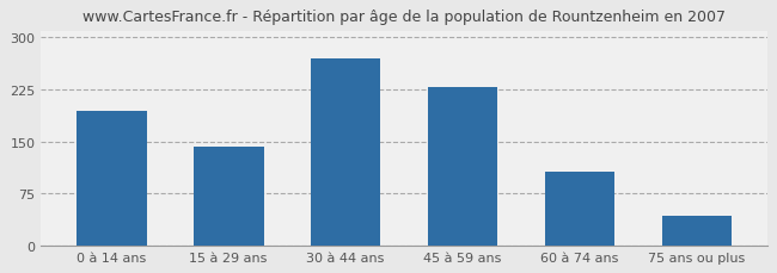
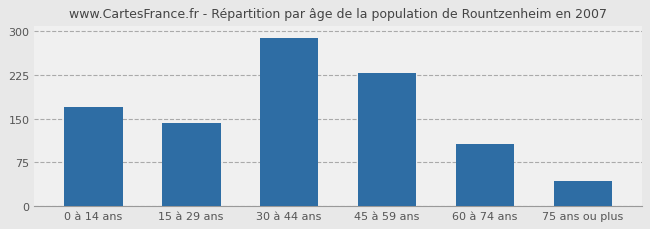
0 à 14 ans: 194 -> 170
30 à 44 ans: 270 -> 289
